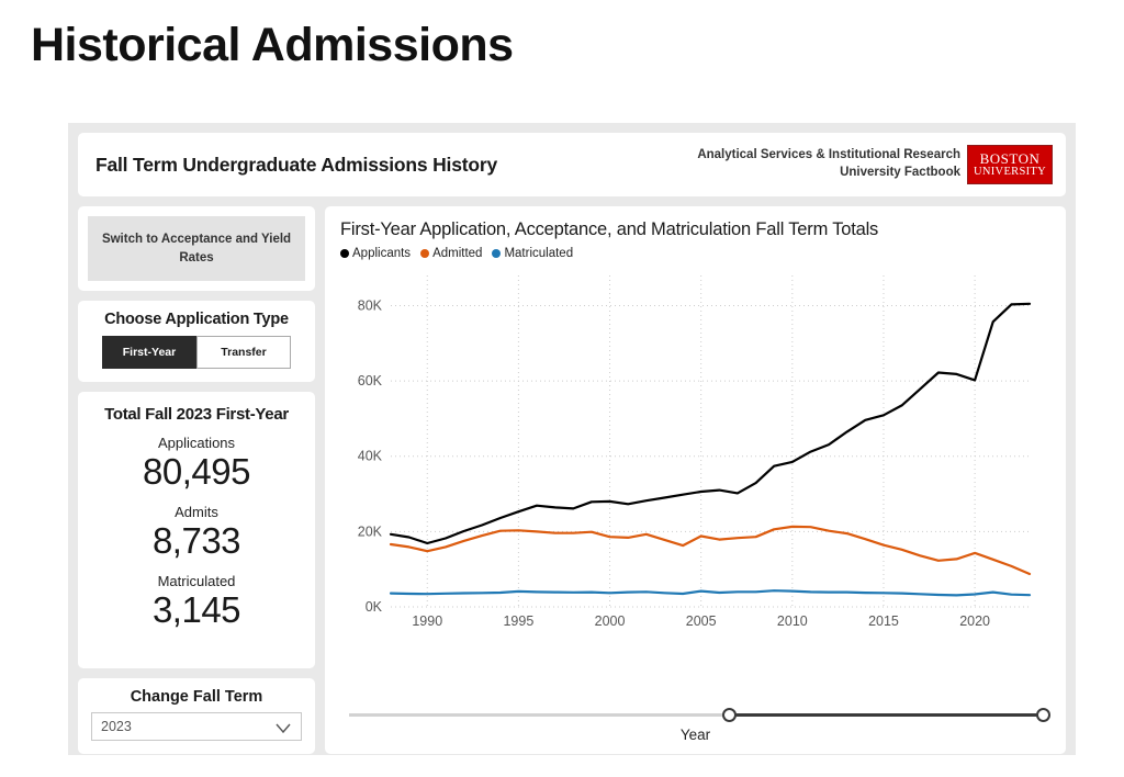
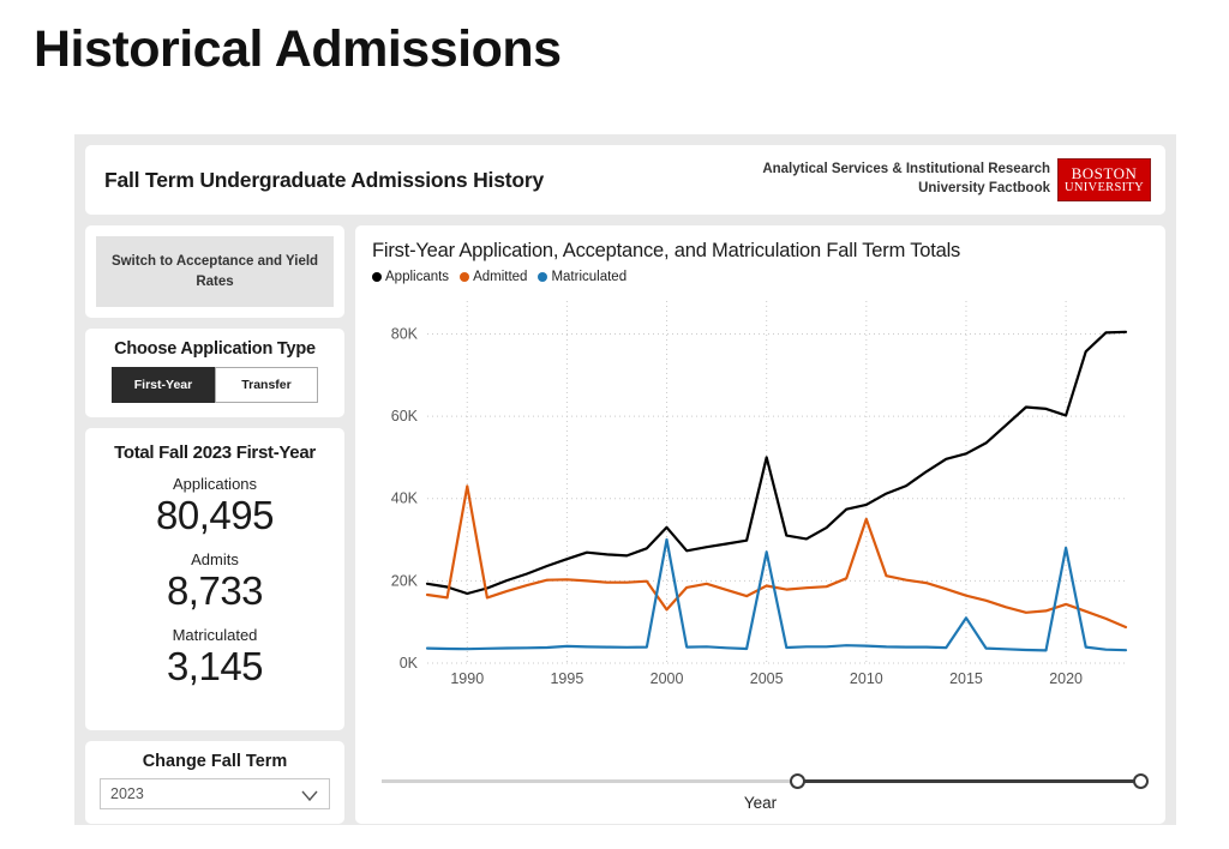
Admitted/1990: 15K -> 43K
Applicants/2000: 28K -> 33K
Admitted/2000: 19K -> 13K
Matriculated/2000: 4K -> 30K
Applicants/2005: 31K -> 50K
Matriculated/2005: 4K -> 27K
Admitted/2010: 21K -> 35K
Matriculated/2015: 4K -> 11K
Matriculated/2020: 3K -> 28K
